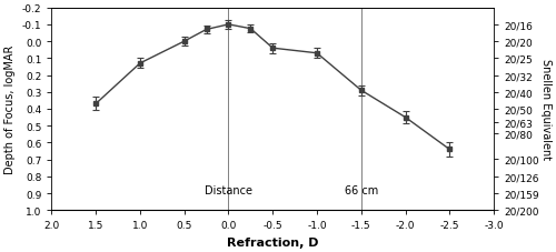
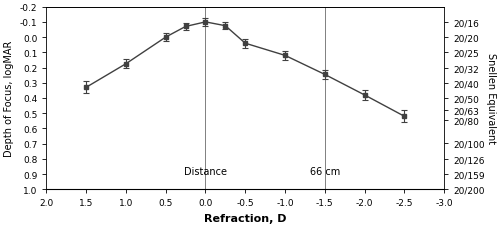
1.5: 0.37 -> 0.33
1.0: 0.13 -> 0.17
-1.0: 0.07 -> 0.12
-1.5: 0.29 -> 0.24
-2.0: 0.45 -> 0.38
-2.5: 0.64 -> 0.52
